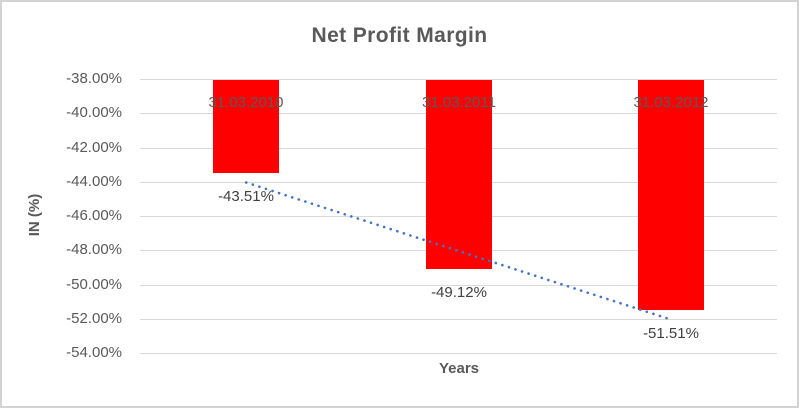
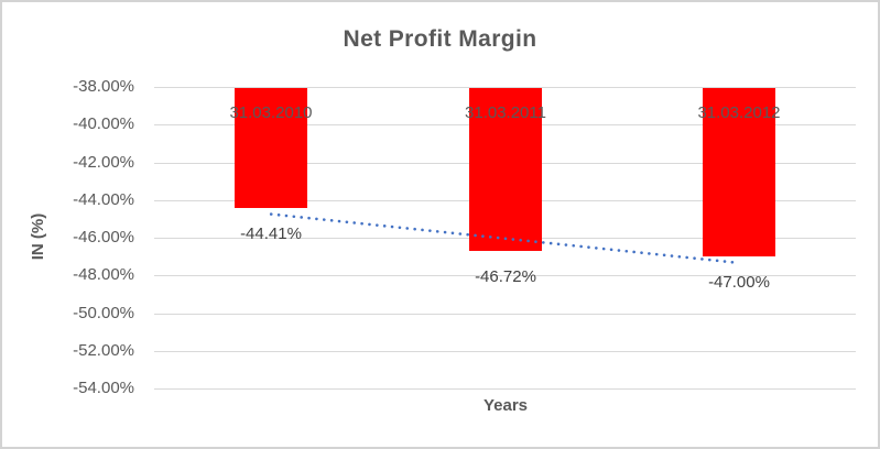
31.03.2010: -43.51% -> -44.41%
31.03.2011: -49.12% -> -46.72%
31.03.2012: -51.51% -> -47.00%
